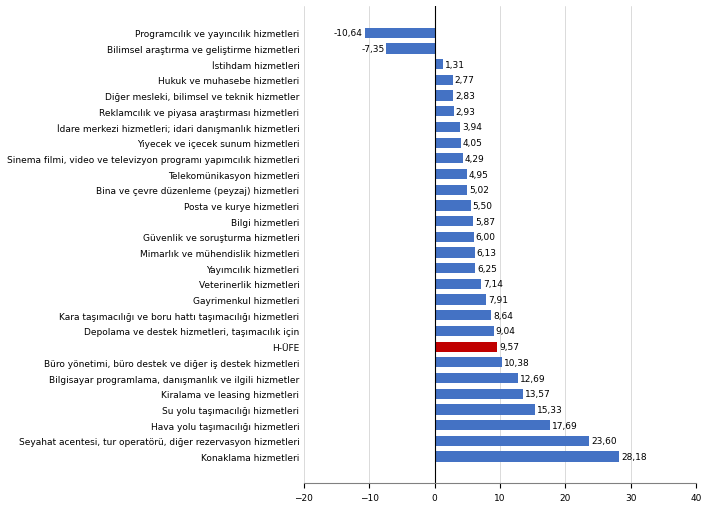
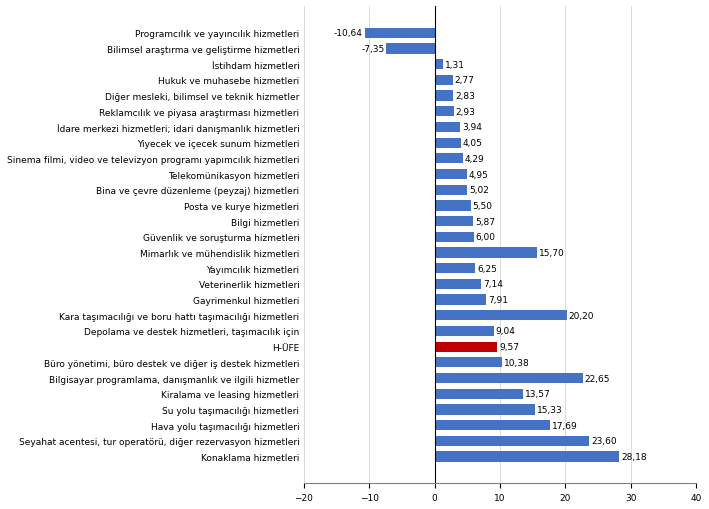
Mimarlık ve mühendislik hizmetleri: 6,13 -> 15,70
Kara taşımacılığı ve boru hattı taşımacılığı hizmetleri: 8,64 -> 20,20
Bilgisayar programlama, danışmanlık ve ilgili hizmetler: 12,69 -> 22,65
